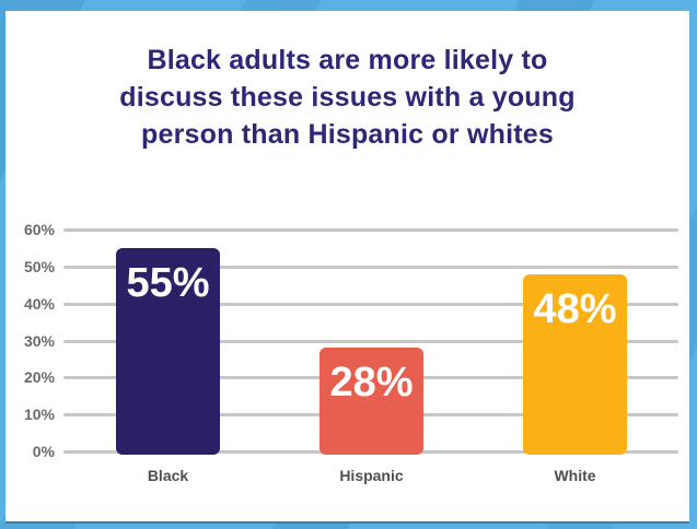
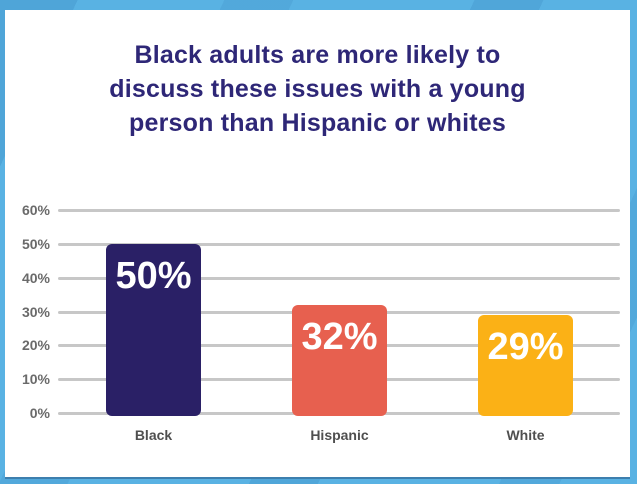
Black: 55% -> 50%
Hispanic: 28% -> 32%
White: 48% -> 29%
